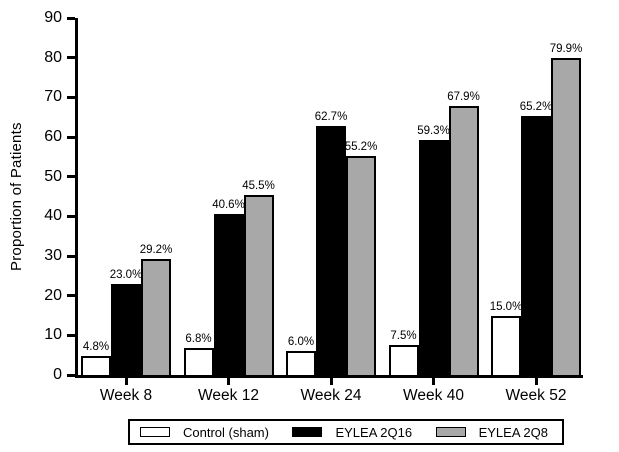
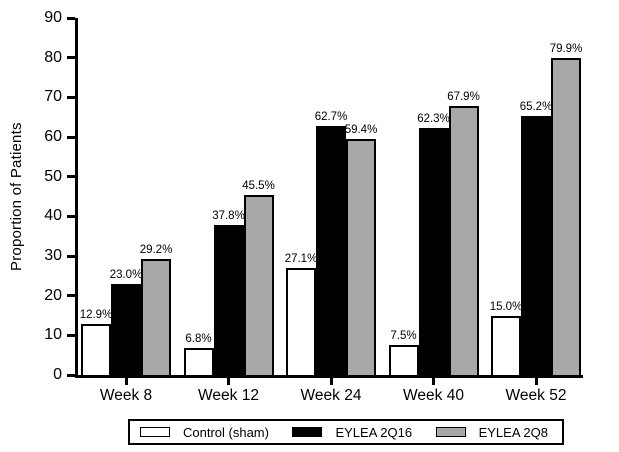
Control (sham)/Week 8: 4.8% -> 12.9%
EYLEA 2Q16/Week 12: 40.6% -> 37.8%
Control (sham)/Week 24: 6.0% -> 27.1%
EYLEA 2Q8/Week 24: 55.2% -> 59.4%
EYLEA 2Q16/Week 40: 59.3% -> 62.3%
